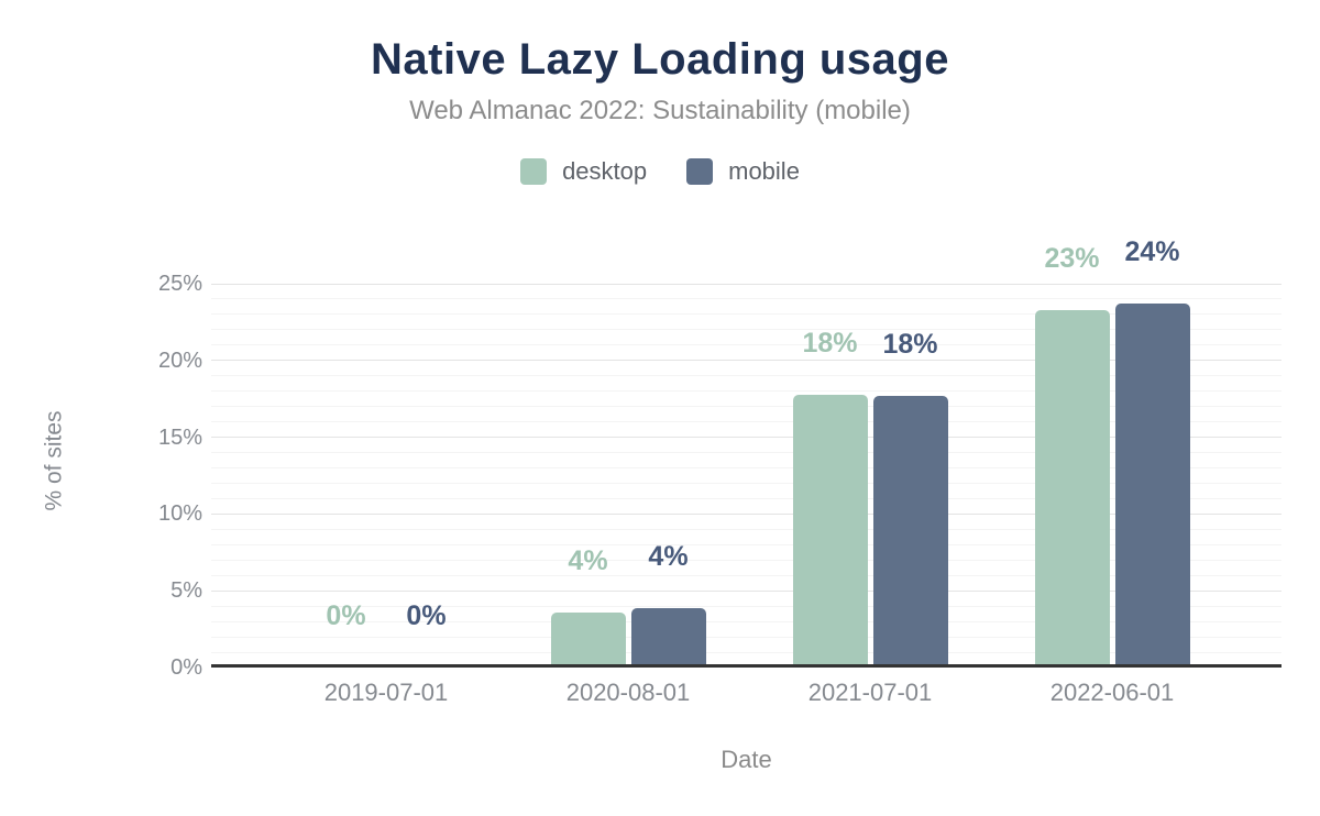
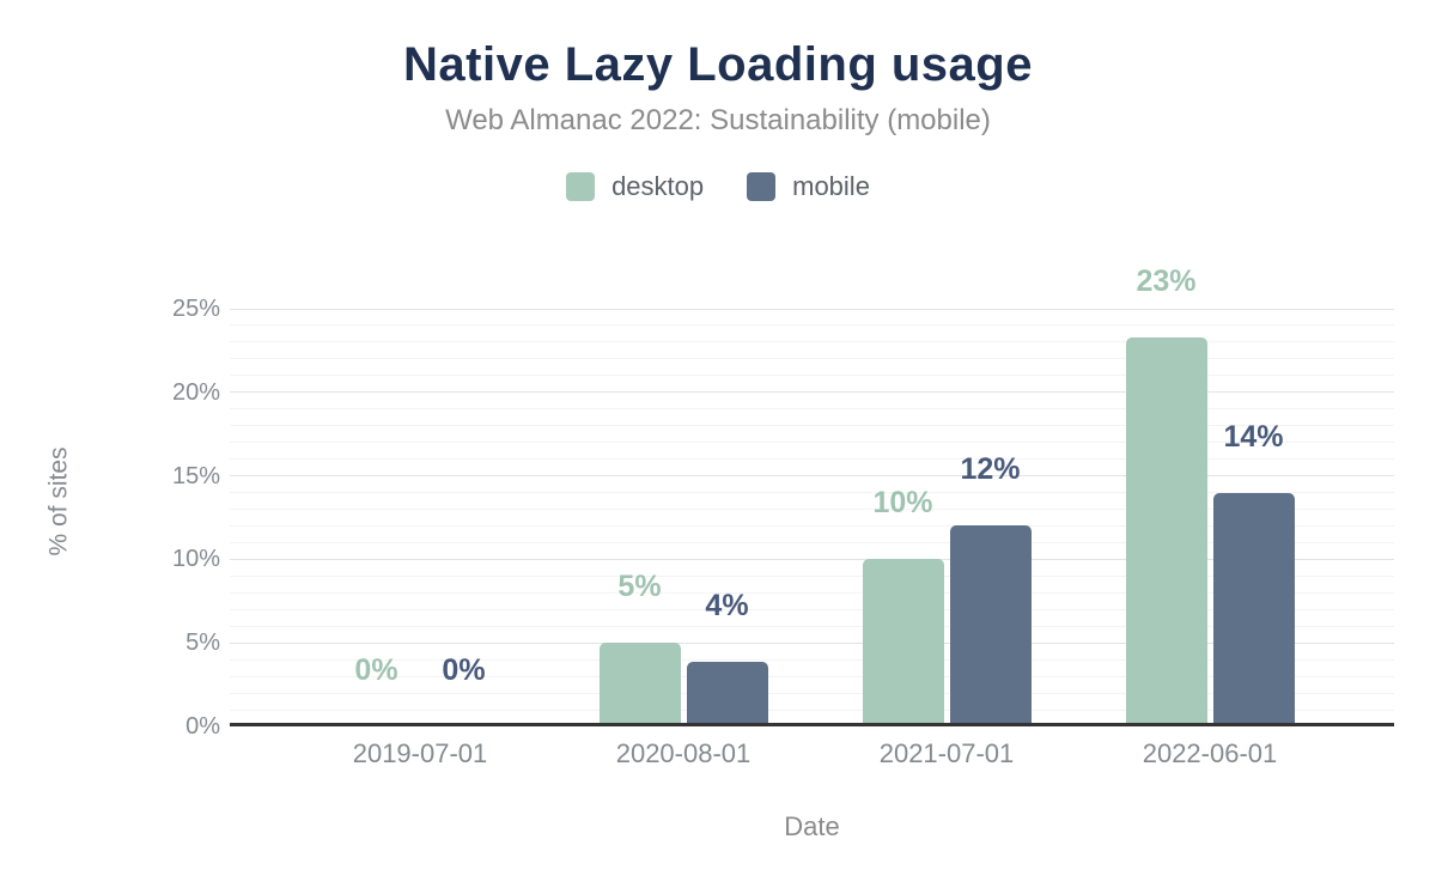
desktop/2020-08-01: 4% -> 5%
desktop/2021-07-01: 18% -> 10%
mobile/2021-07-01: 18% -> 12%
mobile/2022-06-01: 24% -> 14%
